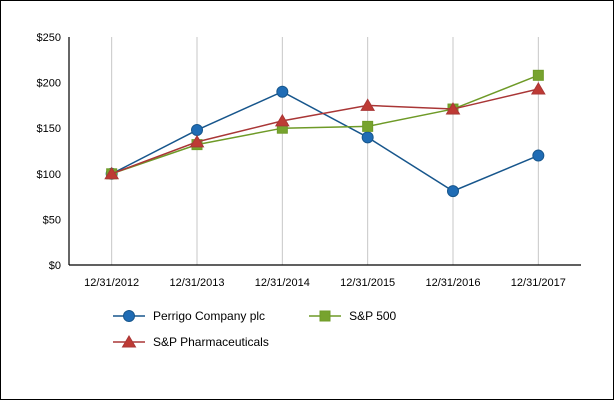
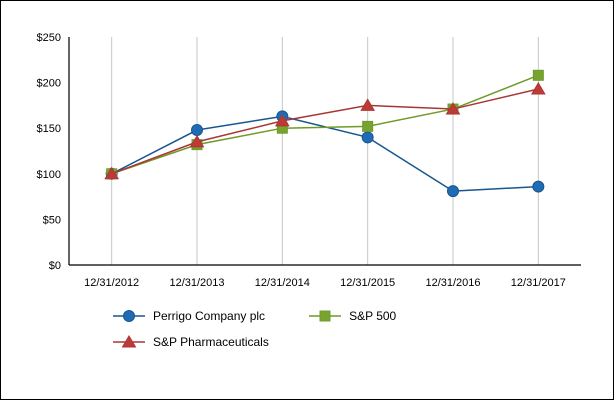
Perrigo Company plc/12/31/2014: $190 -> $160
Perrigo Company plc/12/31/2017: $120 -> $90
